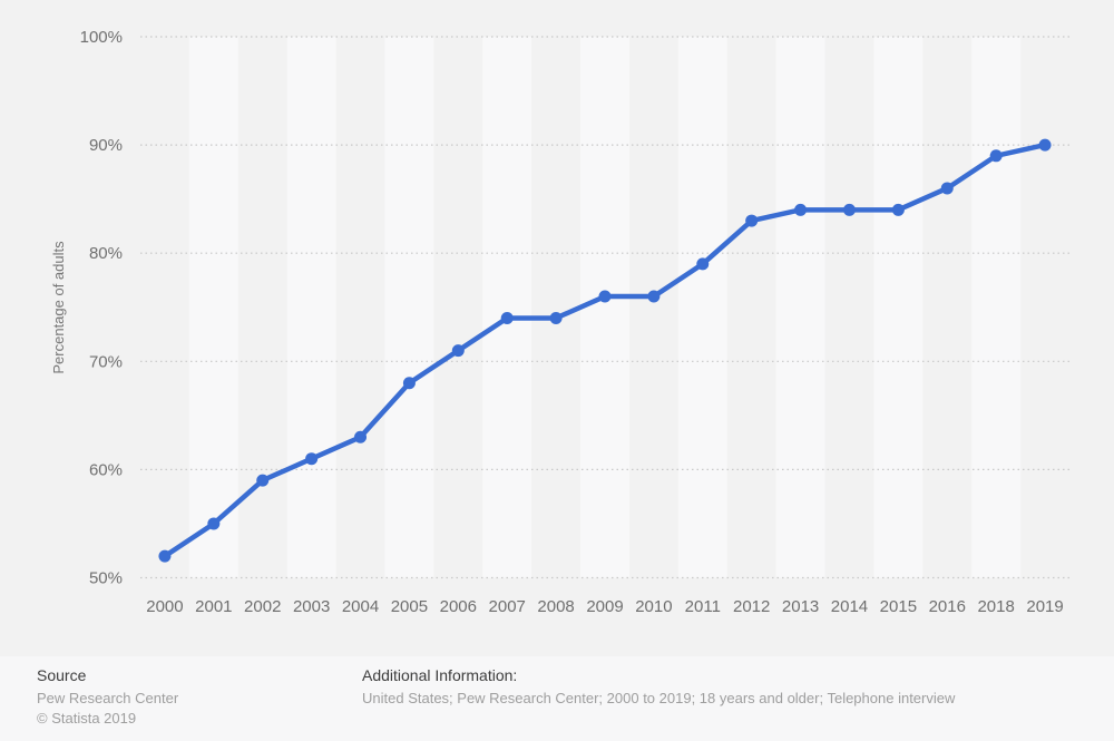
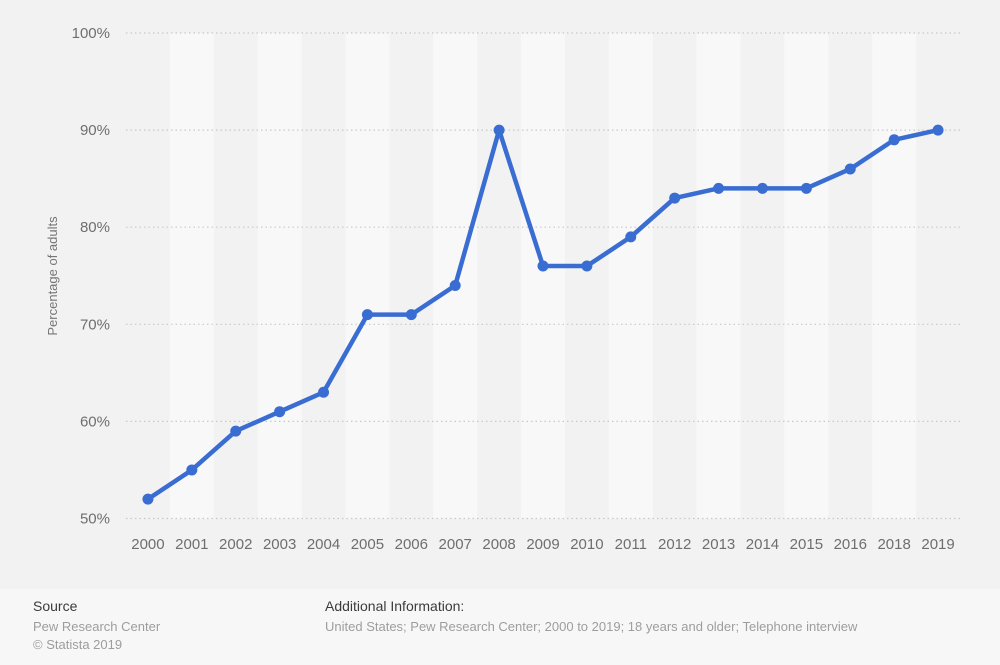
2005: 68% -> 71%
2008: 74% -> 90%
